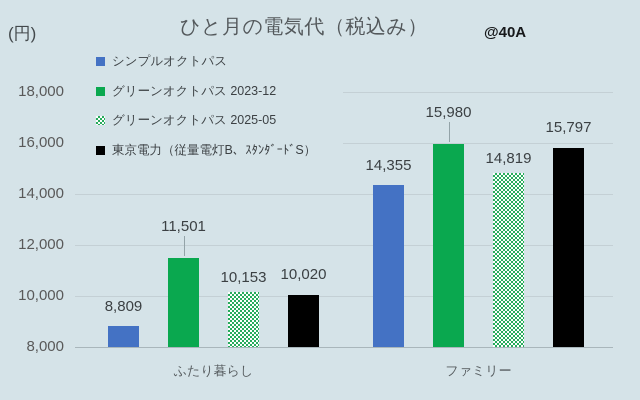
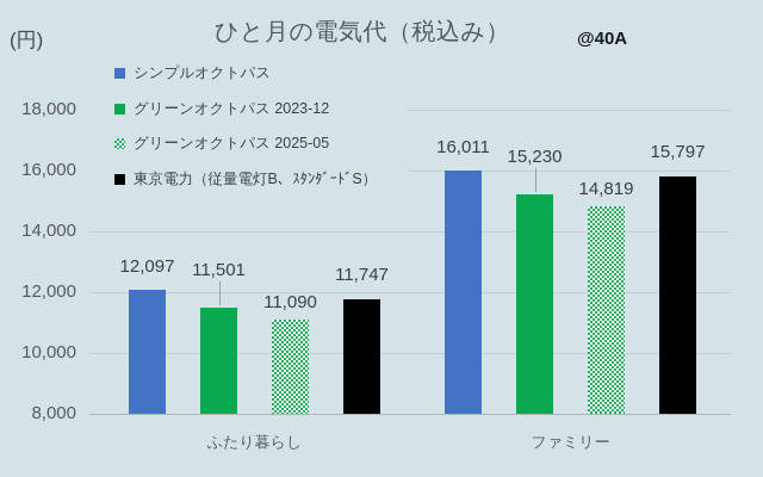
シンプルオクトパス/ふたり暮らし: 8,809 -> 12,097
グリーンオクトパス 2025-05/ふたり暮らし: 10,153 -> 11,090
東京電力（従量電灯B、ｽﾀﾝﾀﾞｰﾄﾞS）/ふたり暮らし: 10,020 -> 11,747
シンプルオクトパス/ファミリー: 14,355 -> 16,011
グリーンオクトパス 2023-12/ファミリー: 15,980 -> 15,230
